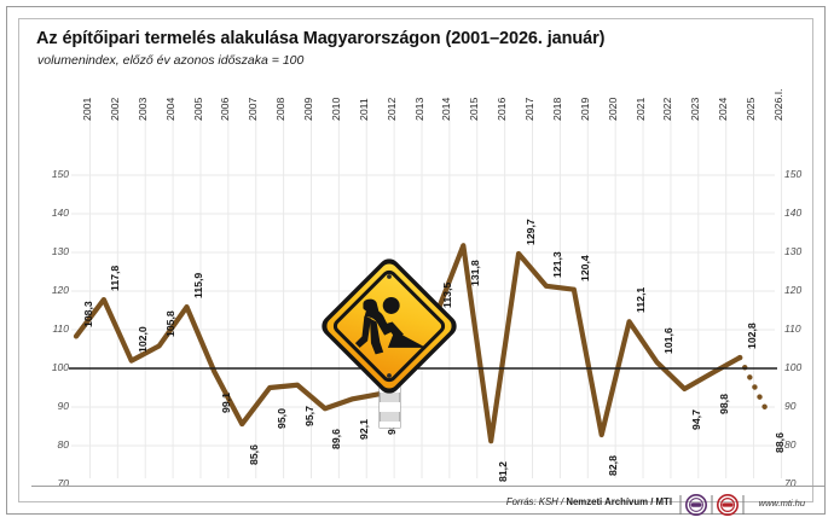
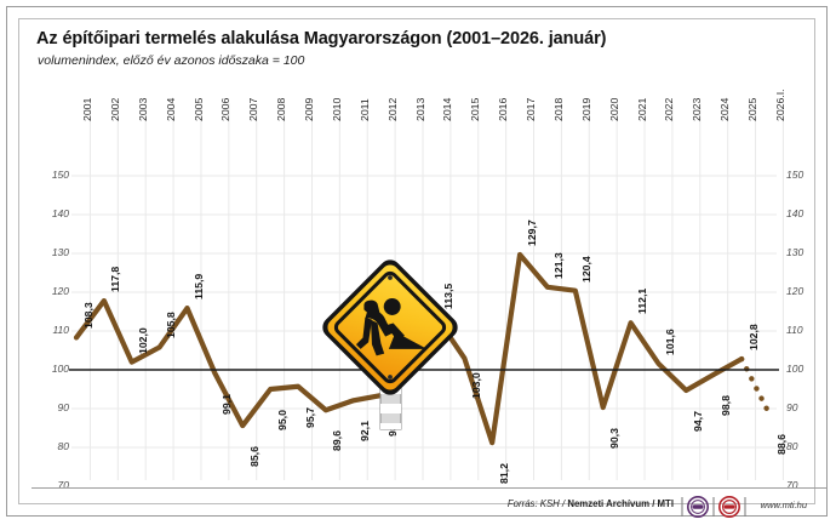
2015: 131,8 -> 103,0
2020: 82,8 -> 90,3
